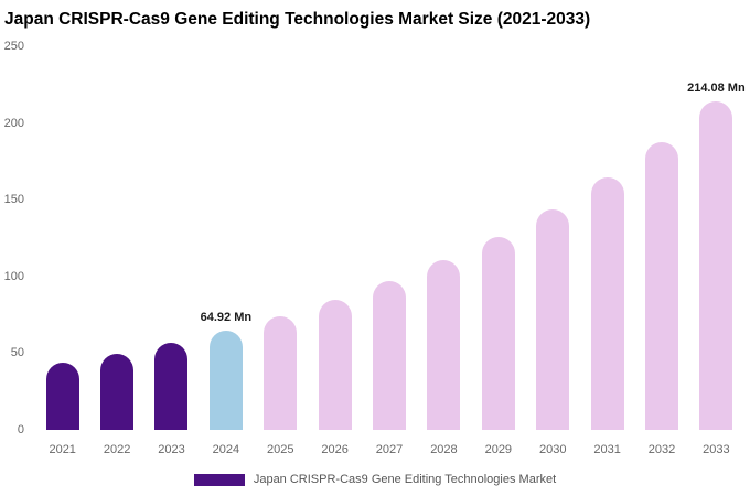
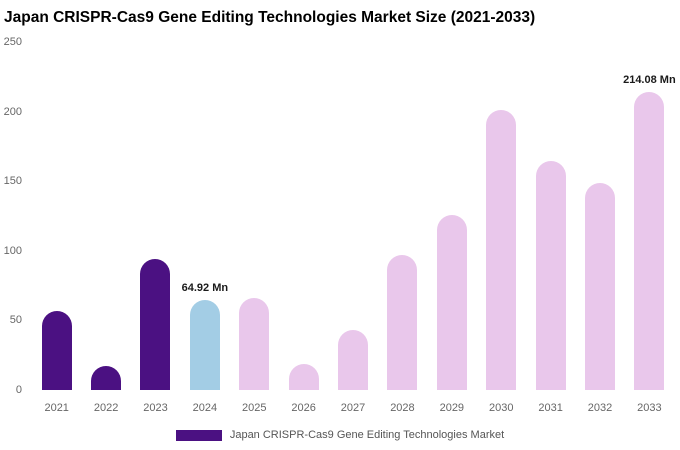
2021: 44 -> 57
2022: 50 -> 17
2023: 57 -> 94
2025: 74 -> 66
2026: 85 -> 19
2027: 97 -> 43
2028: 110 -> 97
2030: 144 -> 201
2032: 188 -> 149
